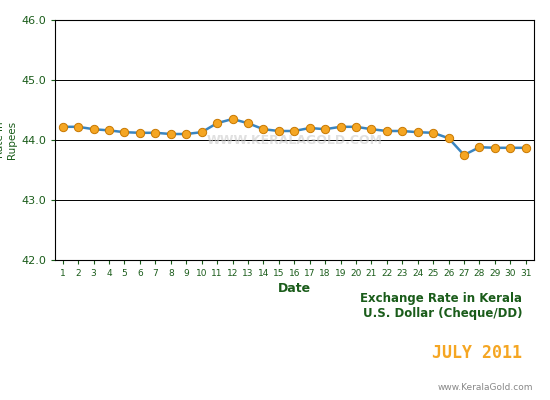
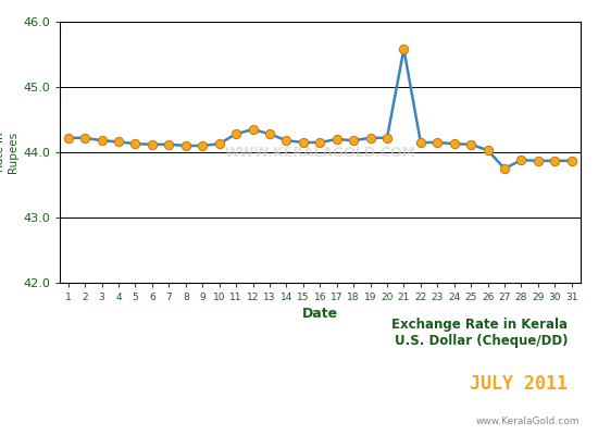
21: 44.18 -> 45.58
